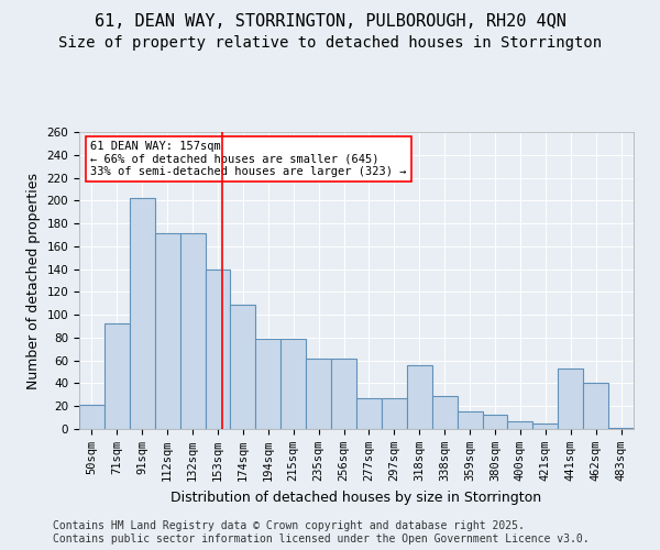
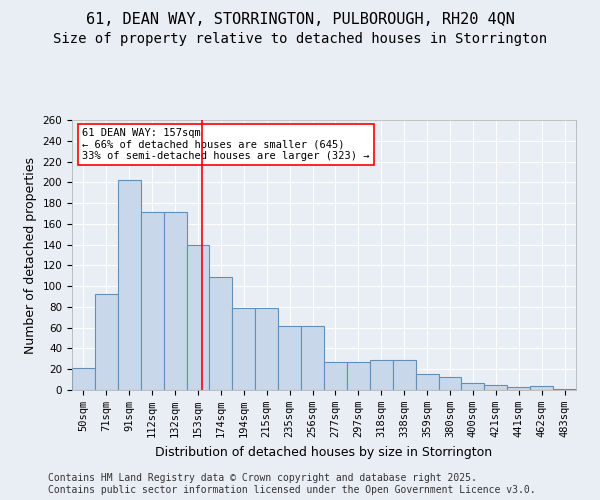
318sqm: 56 -> 29
441sqm: 53 -> 3
462sqm: 40 -> 4
